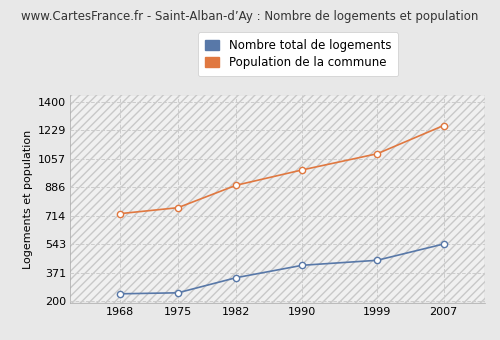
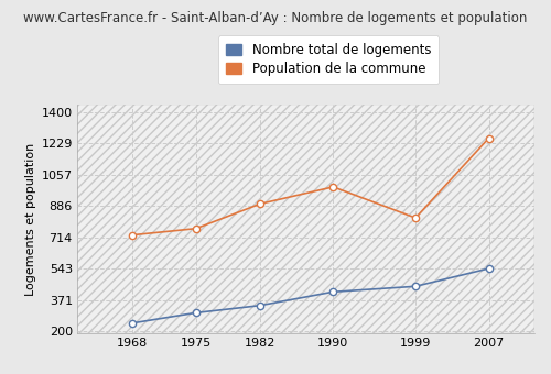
Nombre total de logements/1975: 250 -> 300
Population de la commune/1999: 1090 -> 820
